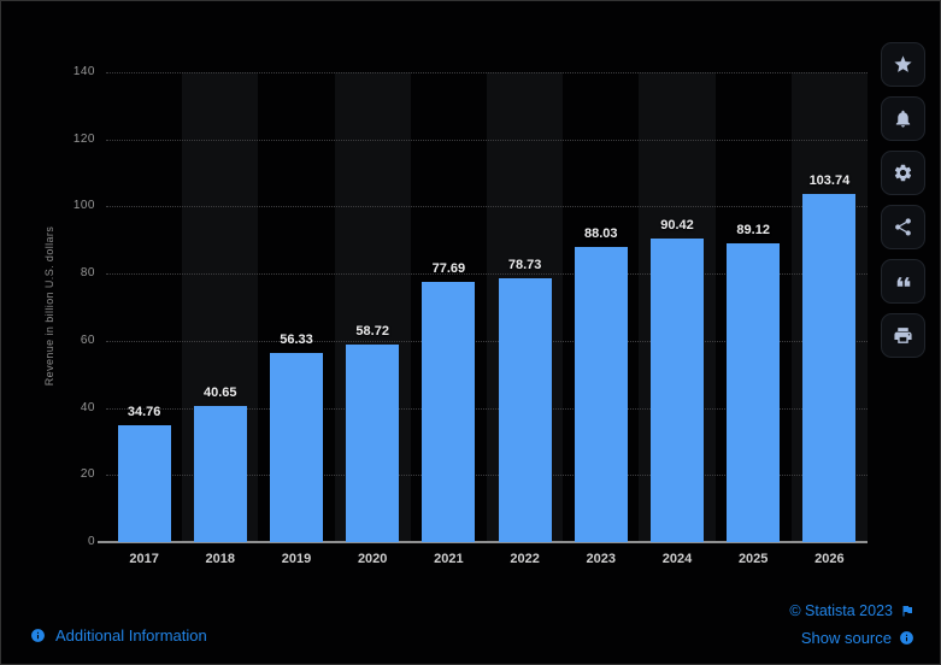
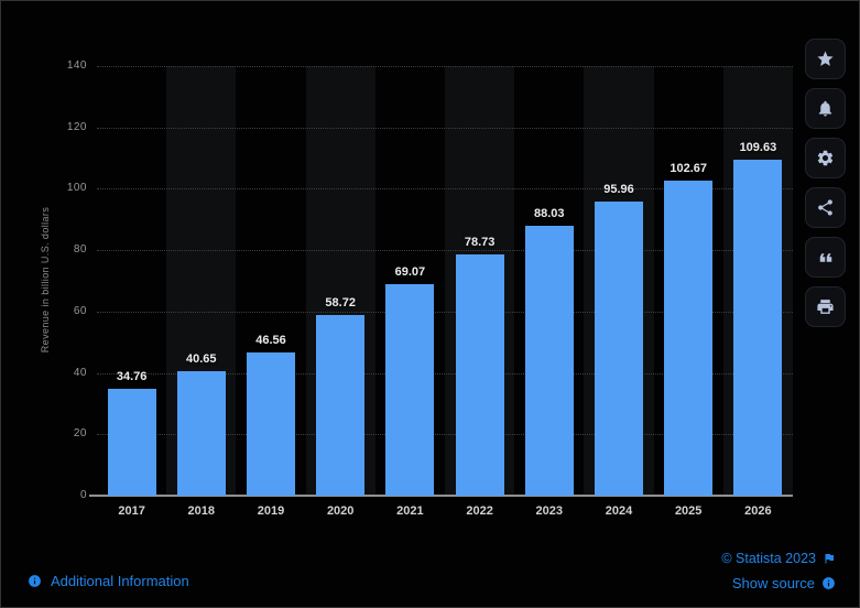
2019: 56.33 -> 46.56
2021: 77.69 -> 69.07
2024: 90.42 -> 95.96
2025: 89.12 -> 102.67
2026: 103.74 -> 109.63
